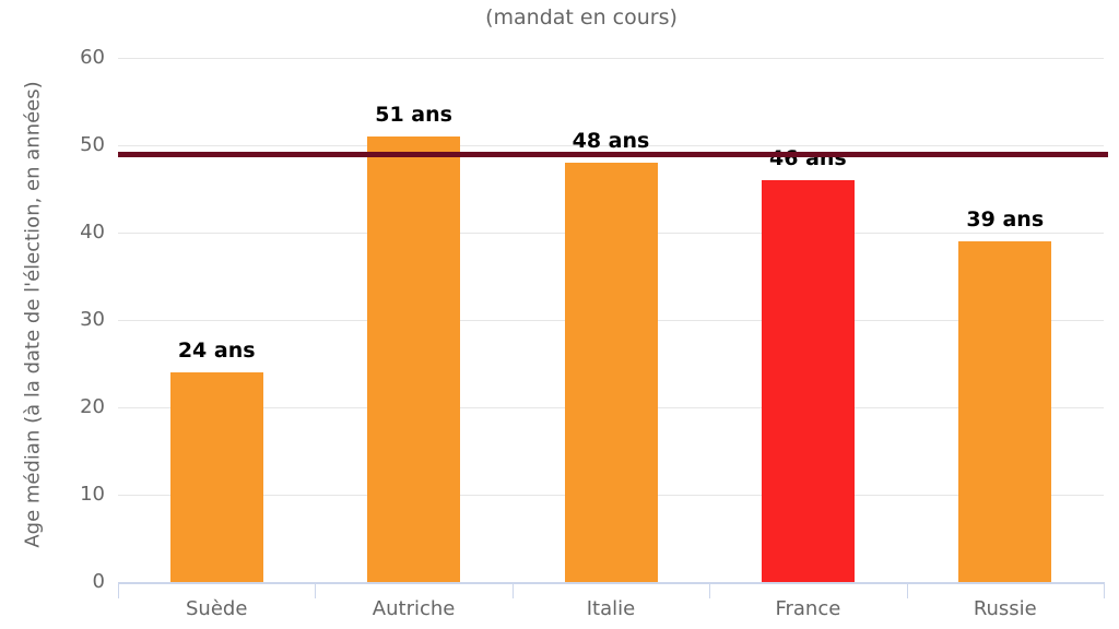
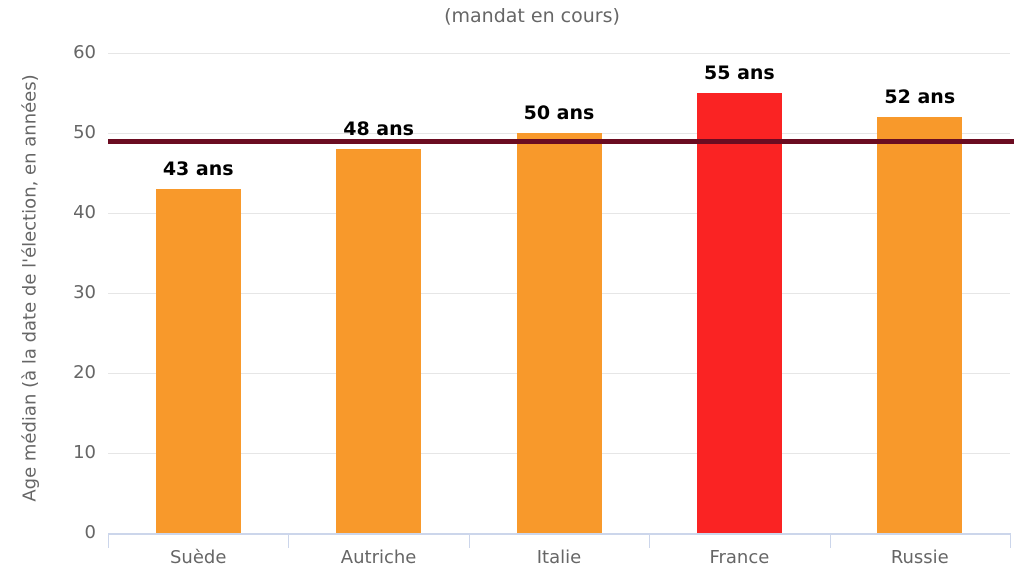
Suède: 24 -> 43
Autriche: 51 -> 48
Italie: 48 -> 50
France: 46 -> 55
Russie: 39 -> 52
